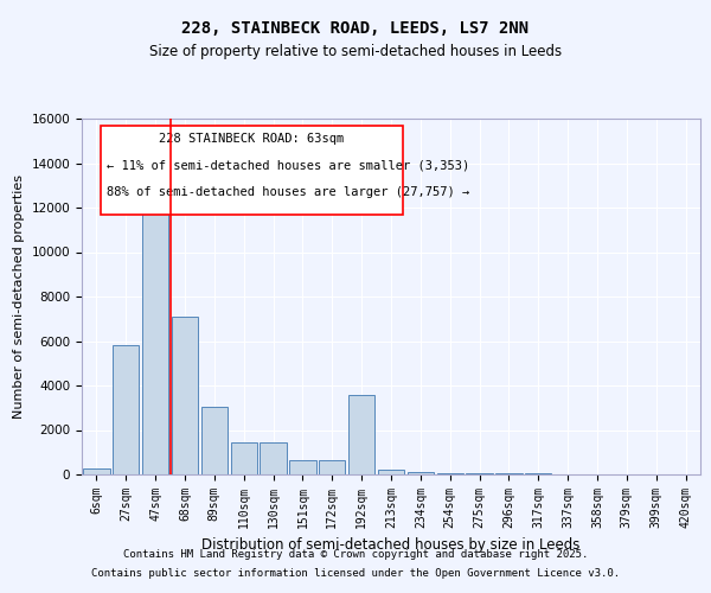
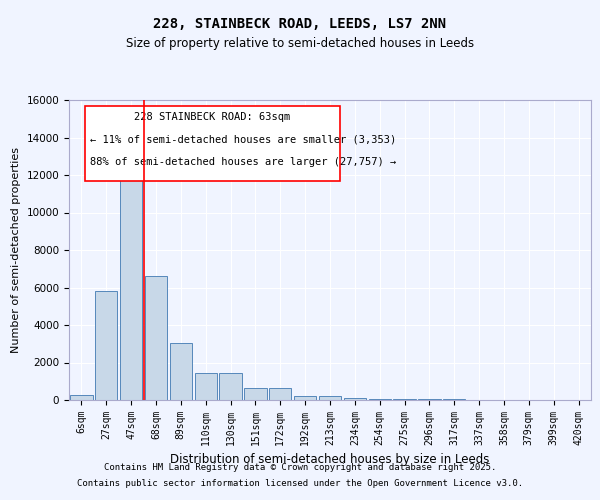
68sqm: 7100 -> 6600
192sqm: 3600 -> 200
